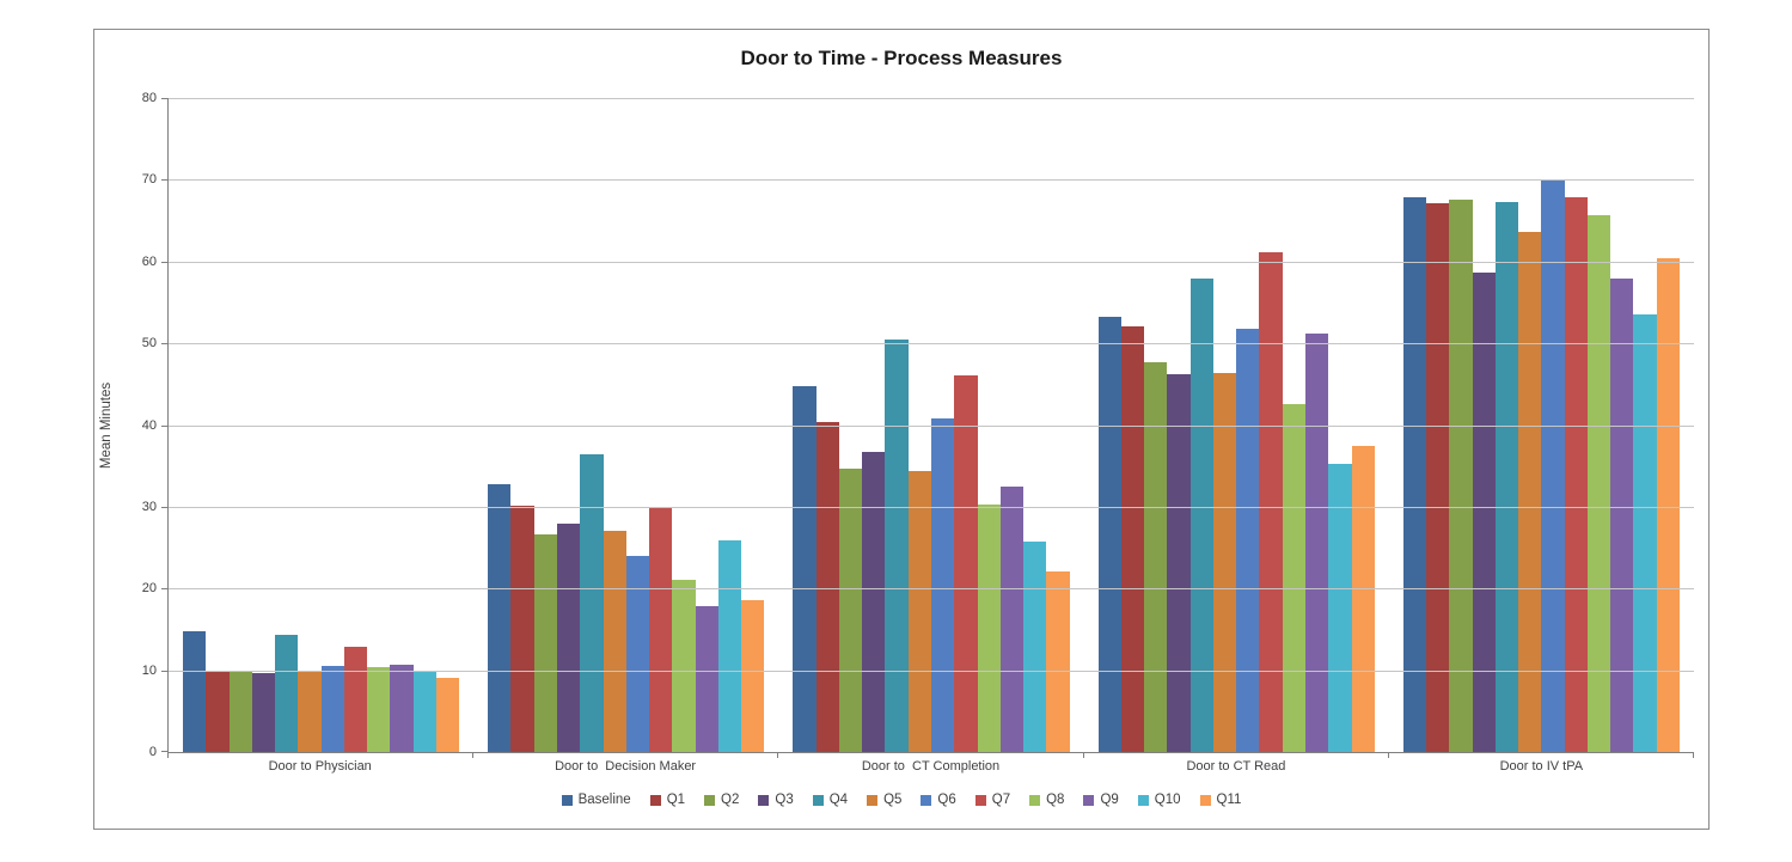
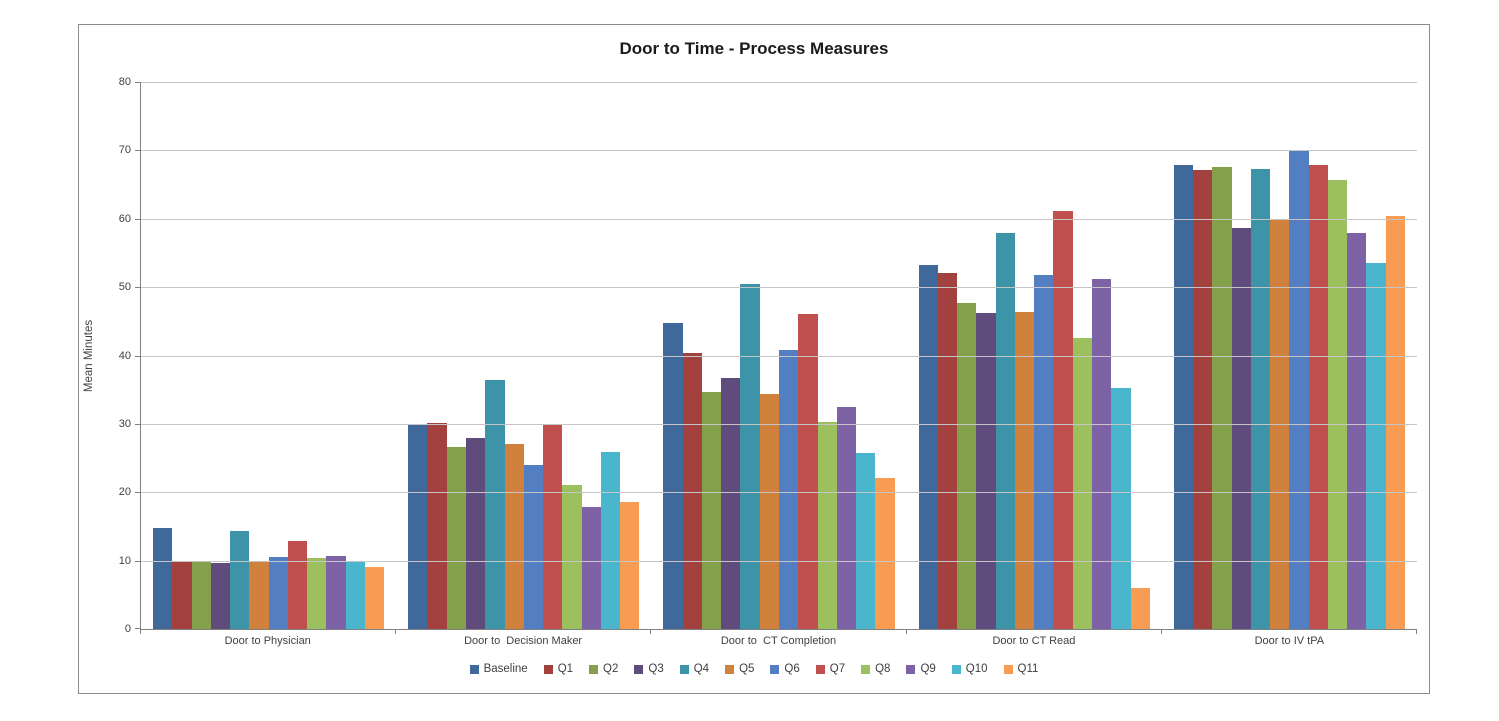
Baseline/Door to Decision Maker: 33 -> 30
Q11/Door to CT Read: 37 -> 6
Q5/Door to IV tPA: 64 -> 60
